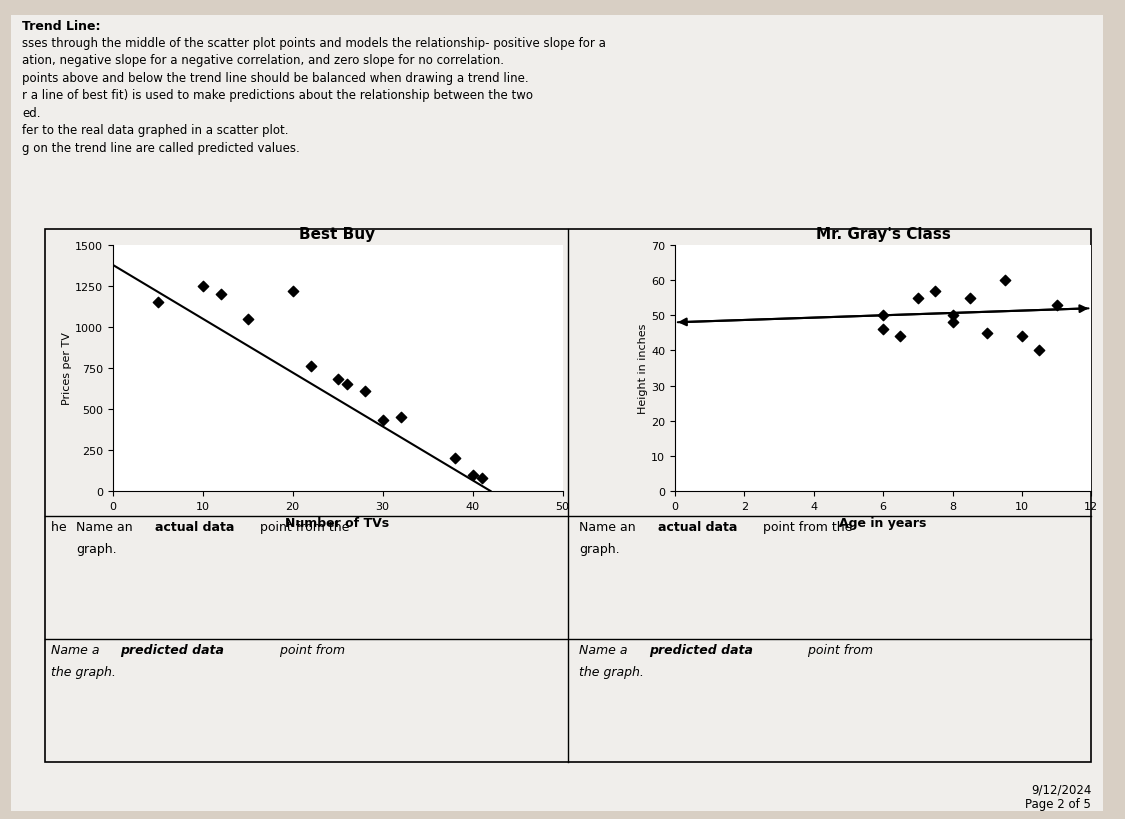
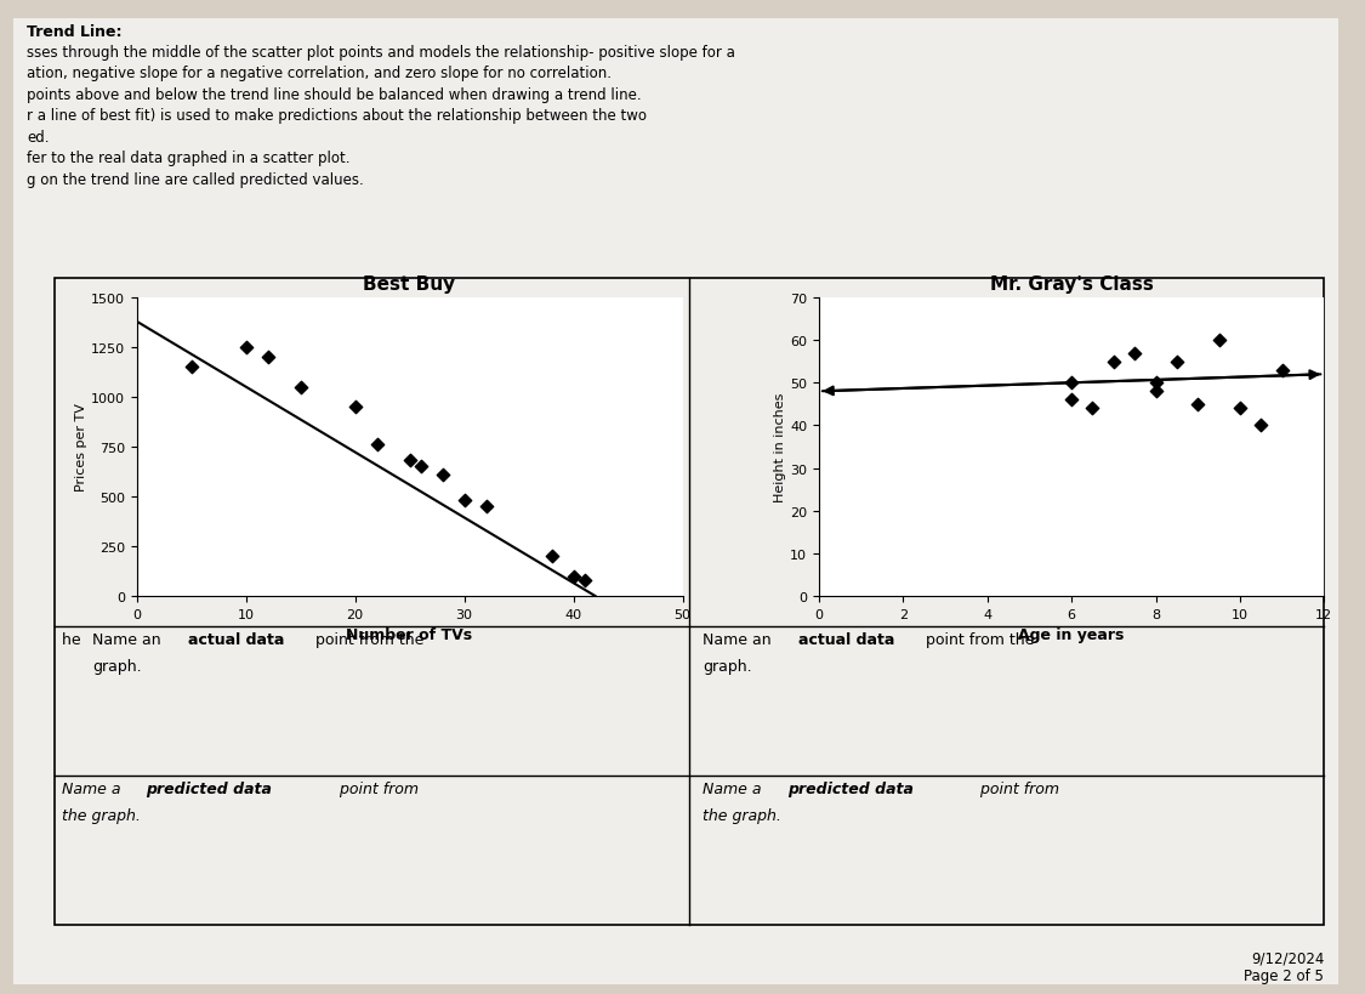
Best Buy/20: 1220 -> 950
Best Buy/30: 430 -> 480
